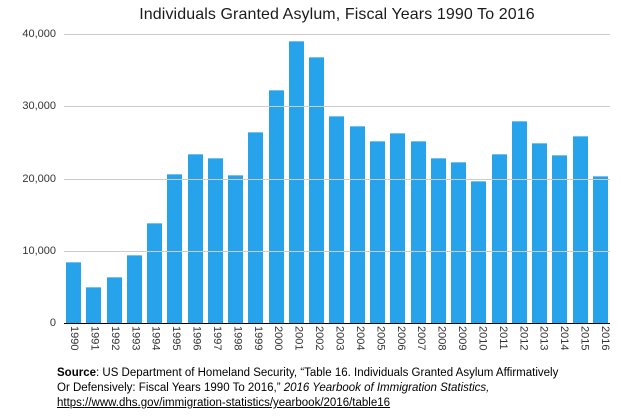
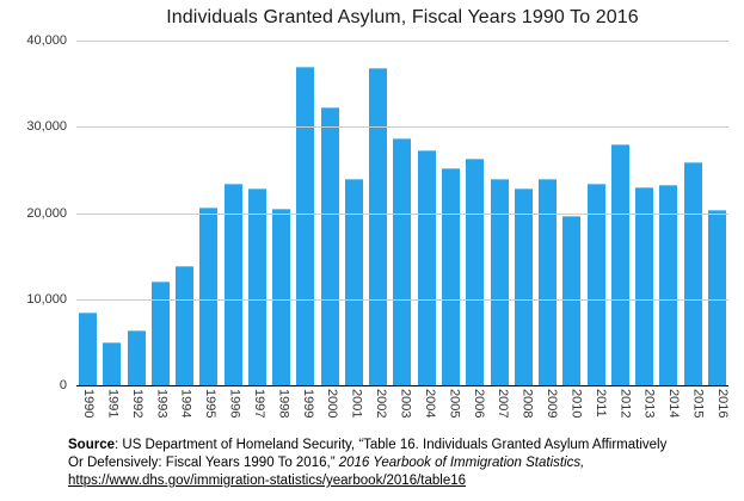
1993: 9000 -> 12000
1999: 26000 -> 37000
2001: 39000 -> 24000
2007: 25000 -> 24000
2009: 22000 -> 24000
2013: 25000 -> 23000
